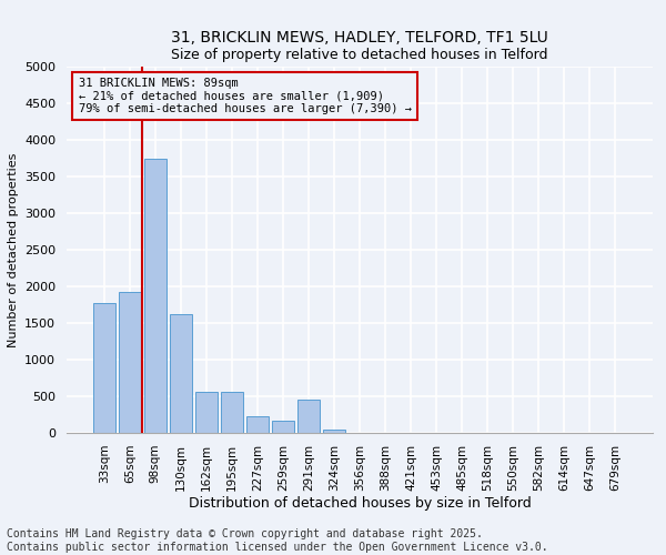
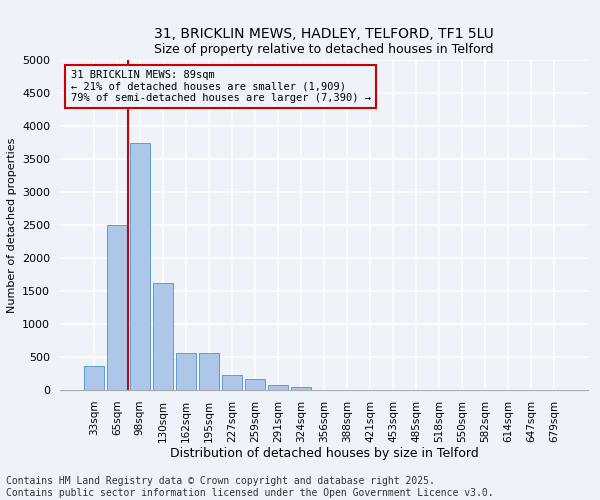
33sqm: 1780 -> 370
65sqm: 1920 -> 2500
291sqm: 460 -> 80
